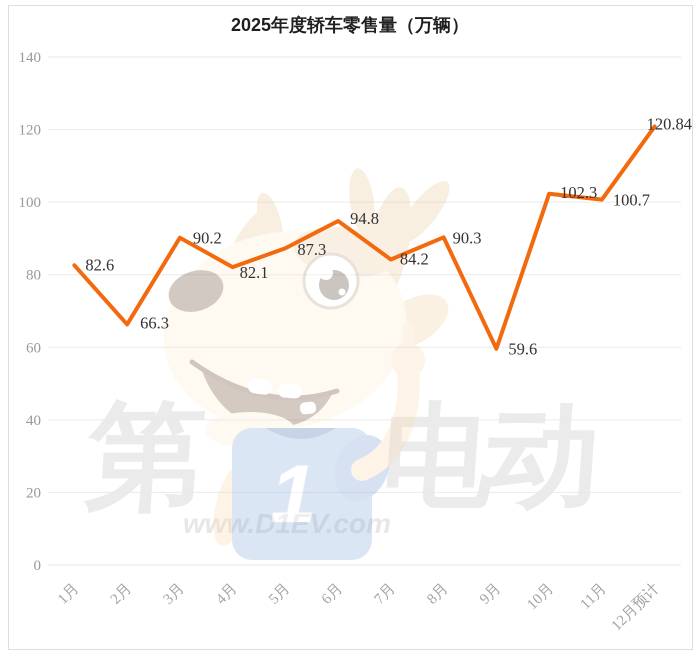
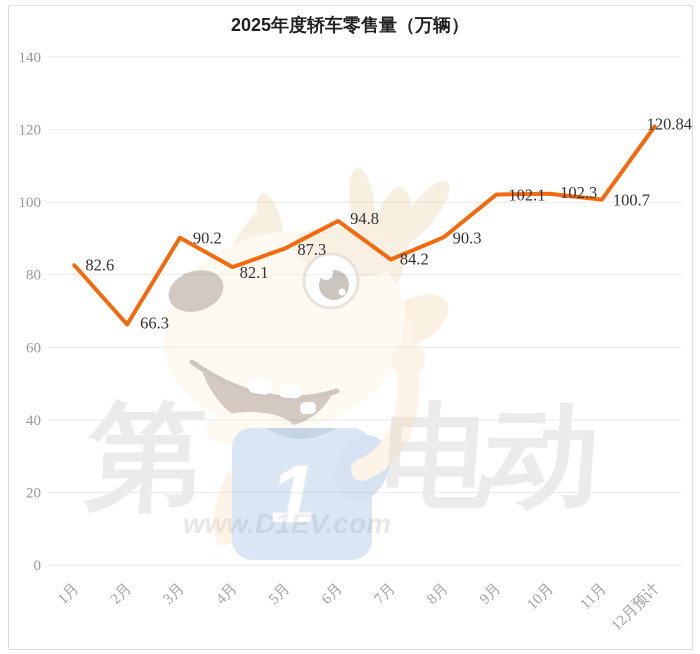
9月: 59.6 -> 102.1
